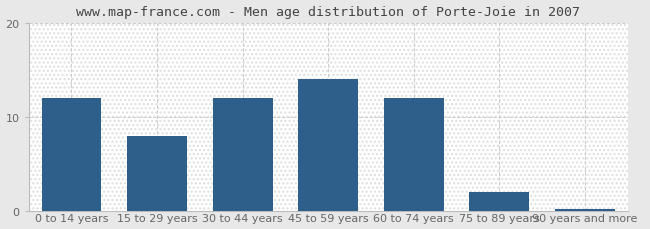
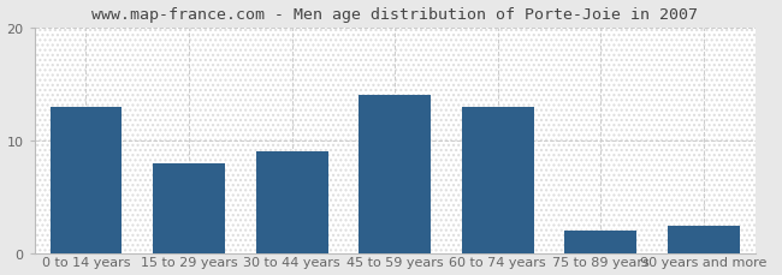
0 to 14 years: 12.0 -> 13.0
30 to 44 years: 12.0 -> 9.0
60 to 74 years: 12.0 -> 13.0
90 years and more: 0.2 -> 2.4
